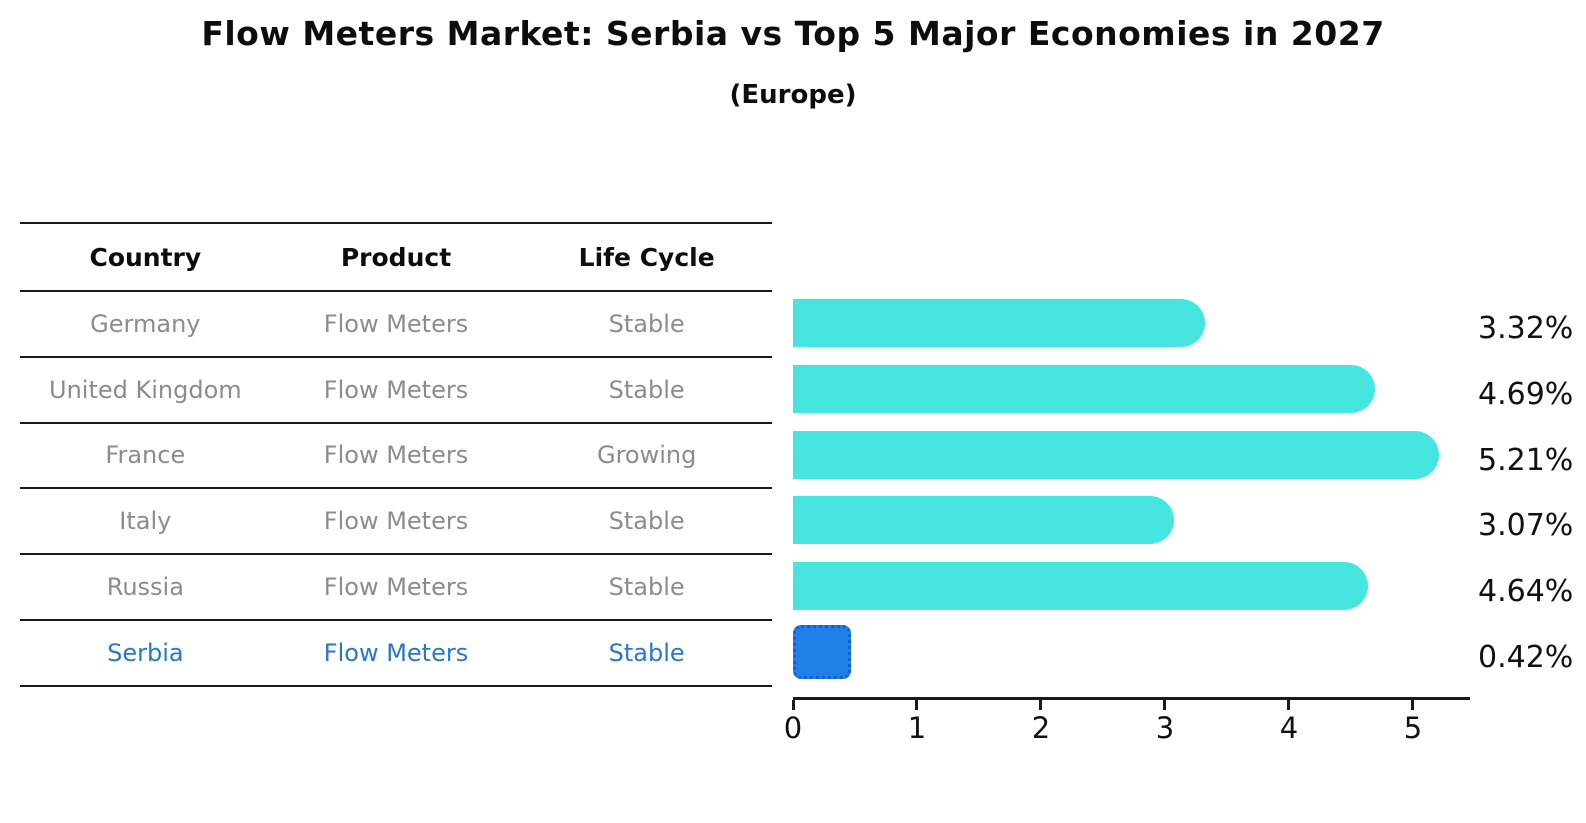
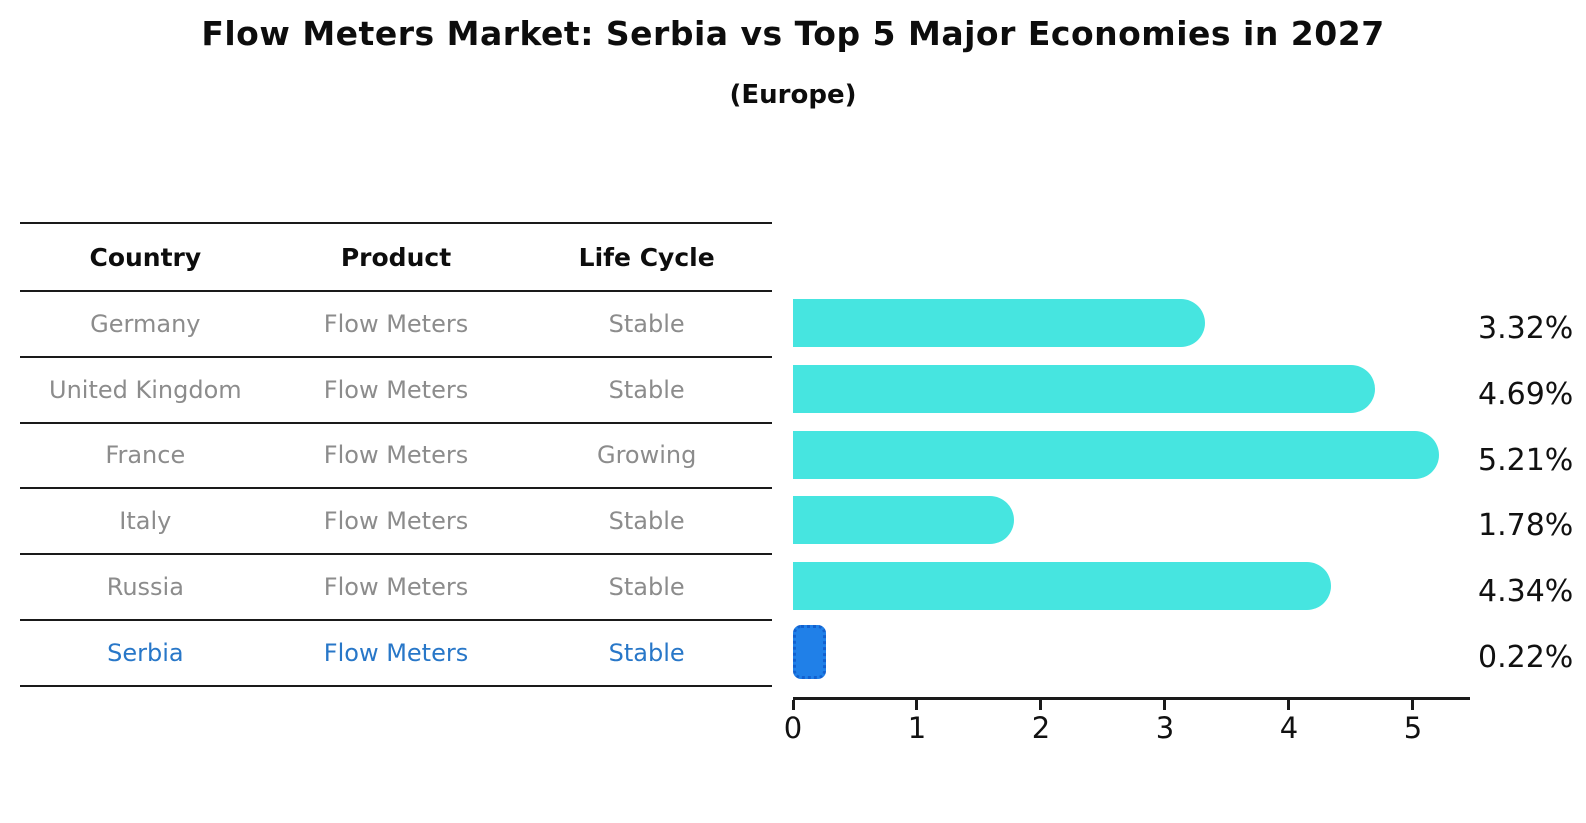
Italy: 3.07% -> 1.78%
Russia: 4.64% -> 4.34%
Serbia: 0.42% -> 0.22%
